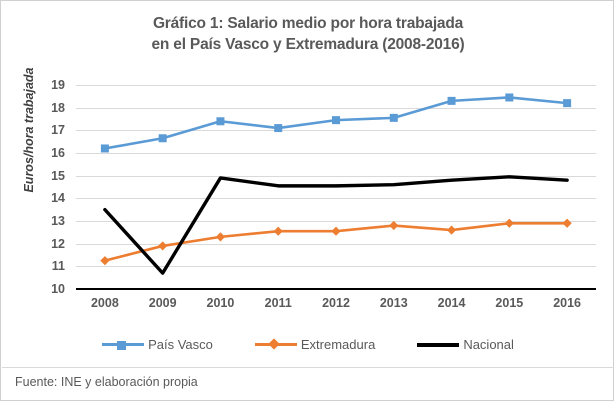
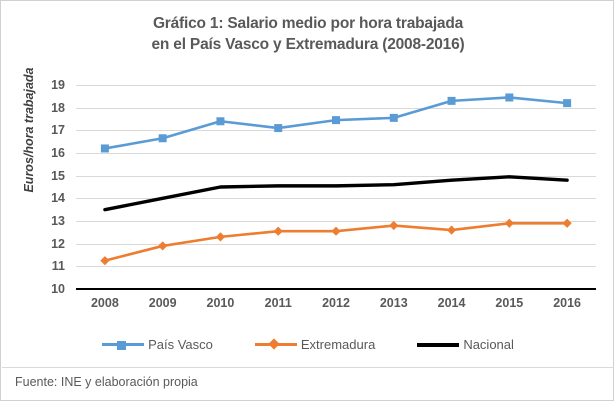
Nacional/2009: 10.7 -> 14.0
Nacional/2010: 14.9 -> 14.5
